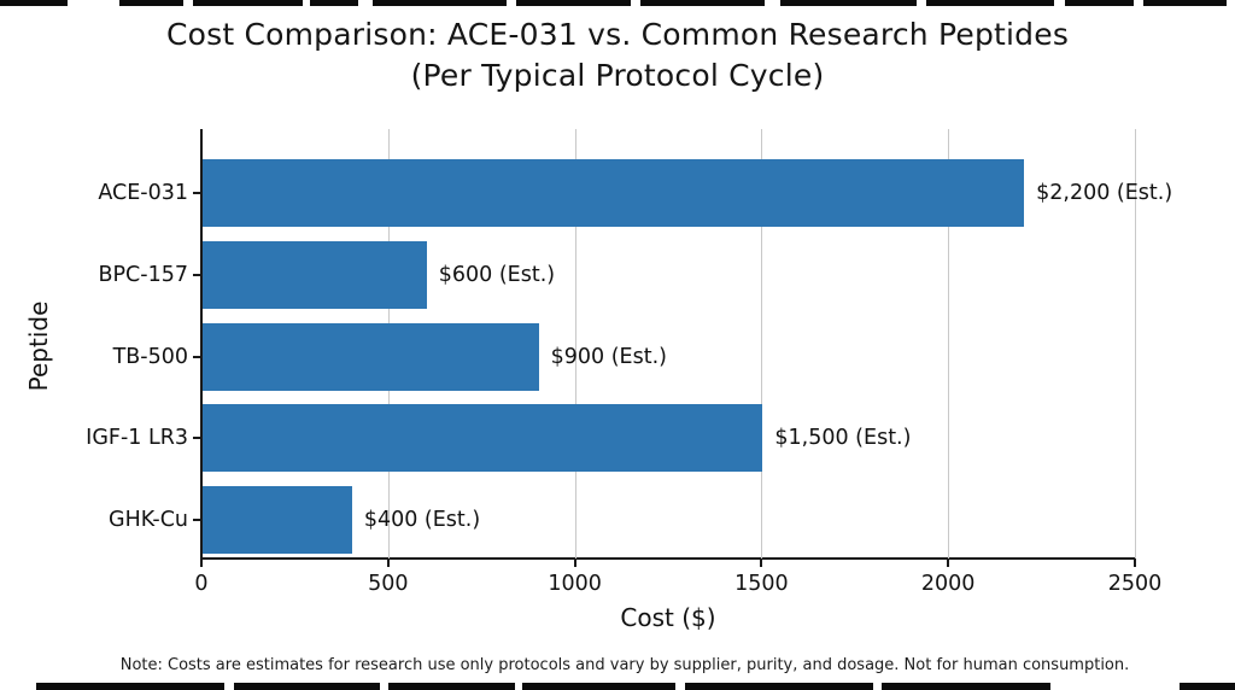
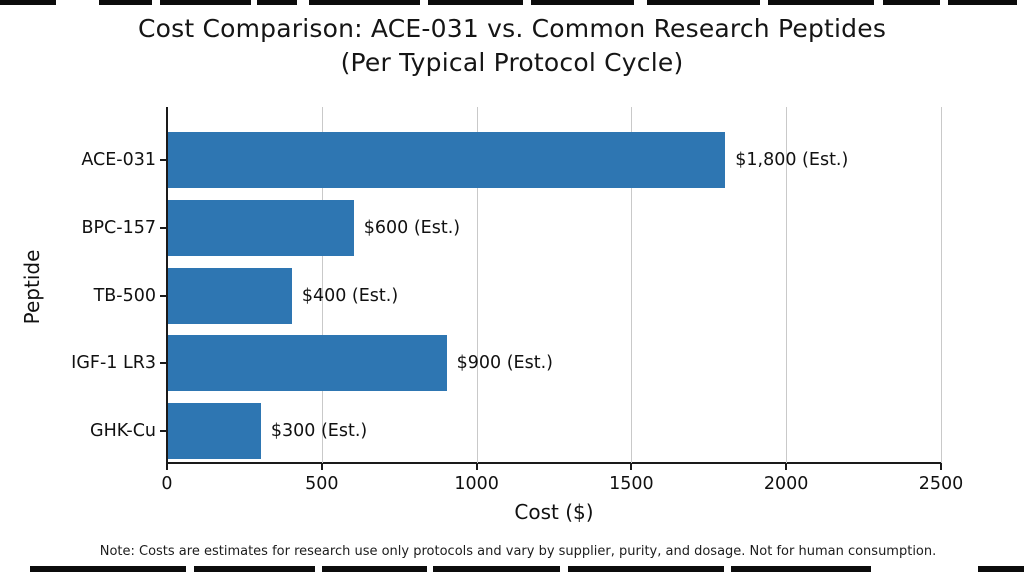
ACE-031: $2,200 -> $1,800
TB-500: $900 -> $400
IGF-1 LR3: $1,500 -> $900
GHK-Cu: $400 -> $300
